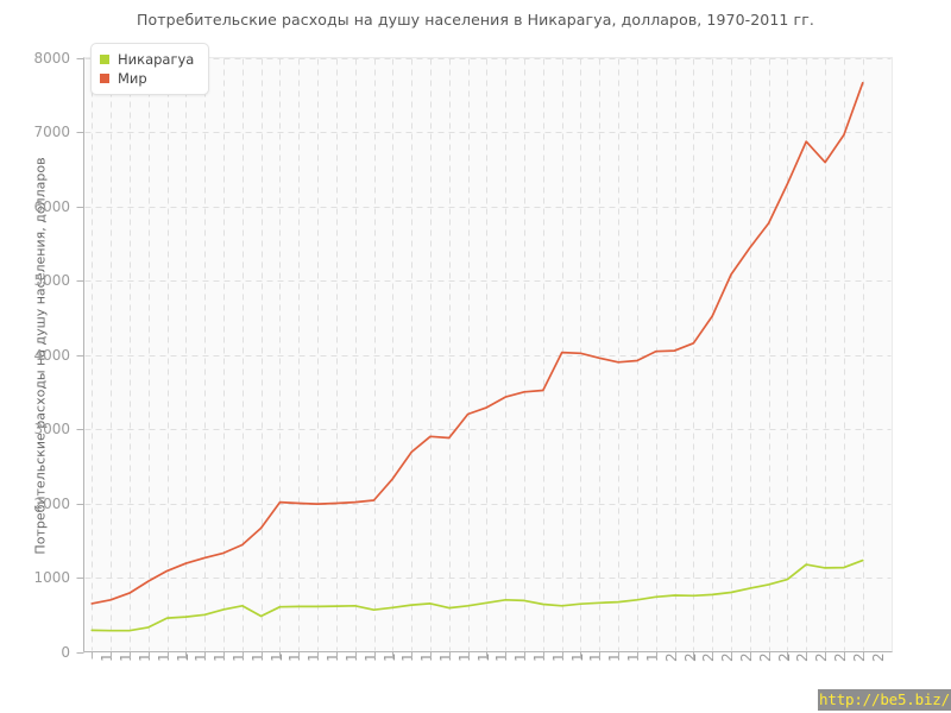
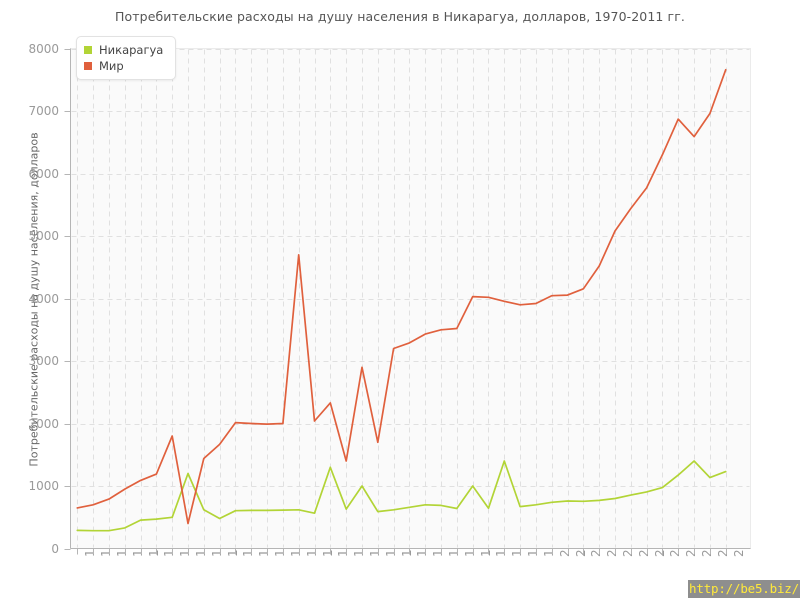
Мир/1976: 1300 -> 1800
Никарагуа/1977: 600 -> 1200
Мир/1977: 1300 -> 400
Мир/1984: 2000 -> 4700
Никарагуа/1986: 600 -> 1300
Мир/1987: 2700 -> 1400
Никарагуа/1988: 600 -> 1000
Мир/1989: 2900 -> 1700
Никарагуа/1995: 600 -> 1000
Никарагуа/1997: 700 -> 1400
Никарагуа/2009: 1100 -> 1400
